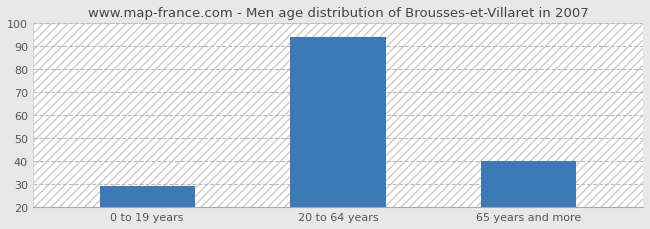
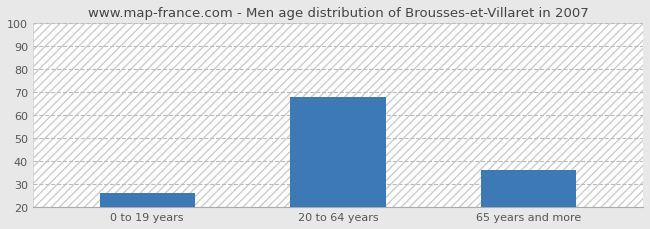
0 to 19 years: 29 -> 26
20 to 64 years: 94 -> 68
65 years and more: 40 -> 36
